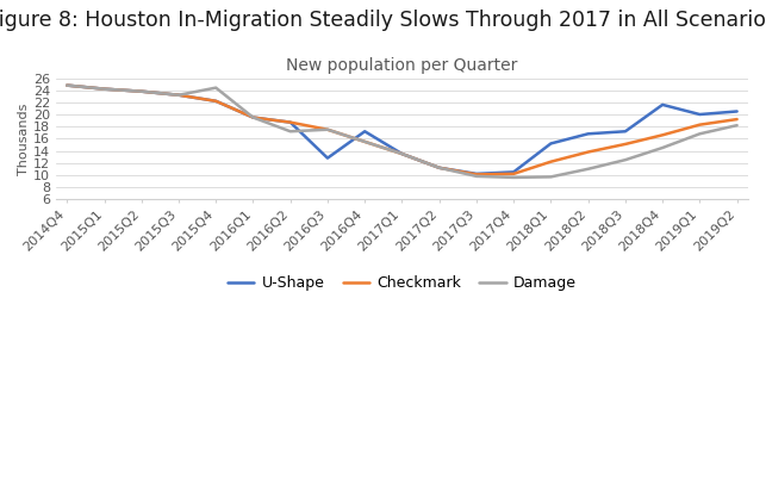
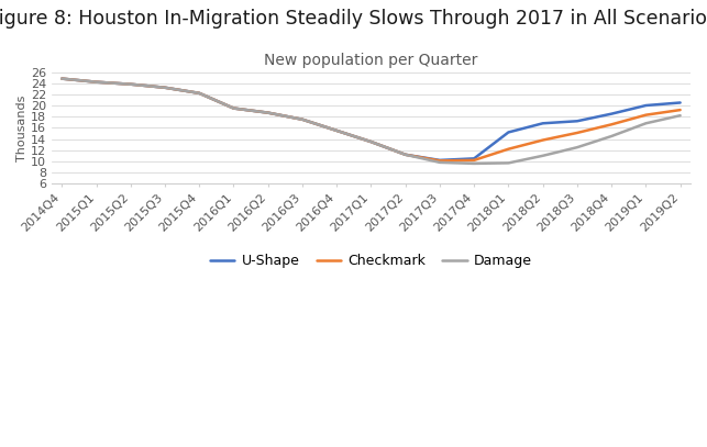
Damage/2015Q4: 24.4 -> 22.2
Damage/2016Q2: 17.2 -> 18.7
U-Shape/2016Q3: 12.8 -> 17.5
U-Shape/2016Q4: 17.2 -> 15.5
U-Shape/2018Q4: 21.6 -> 18.5
